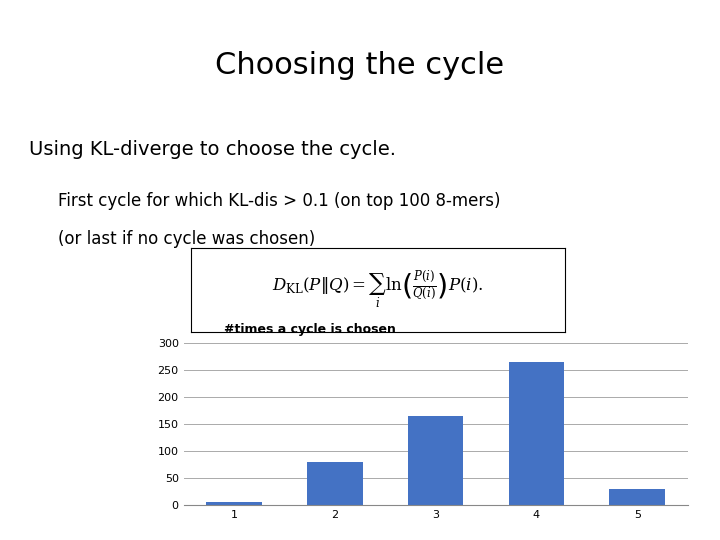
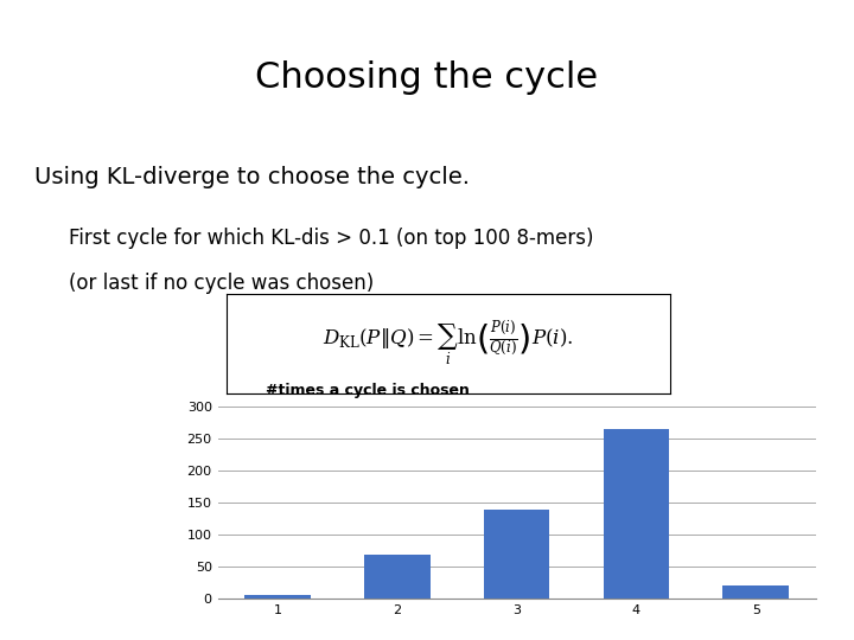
2: 80 -> 68
3: 165 -> 138
5: 30 -> 20
